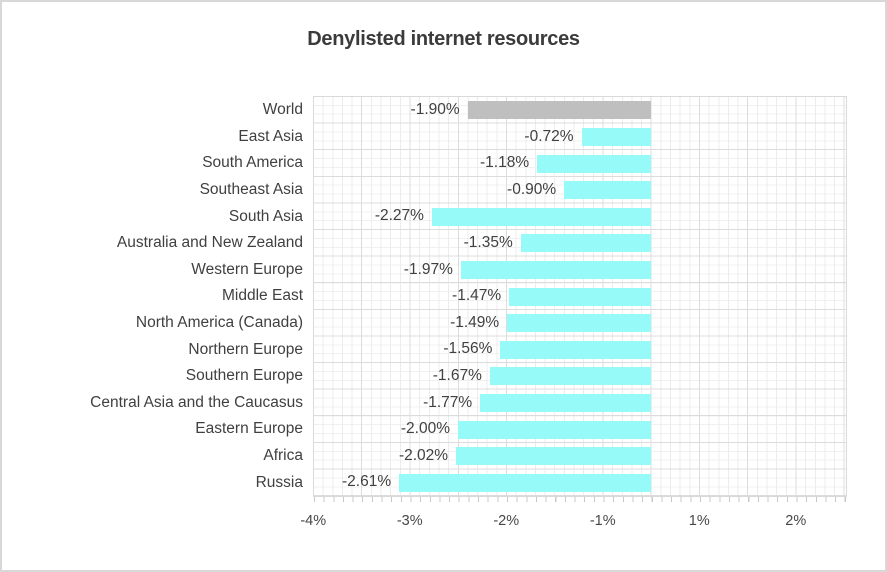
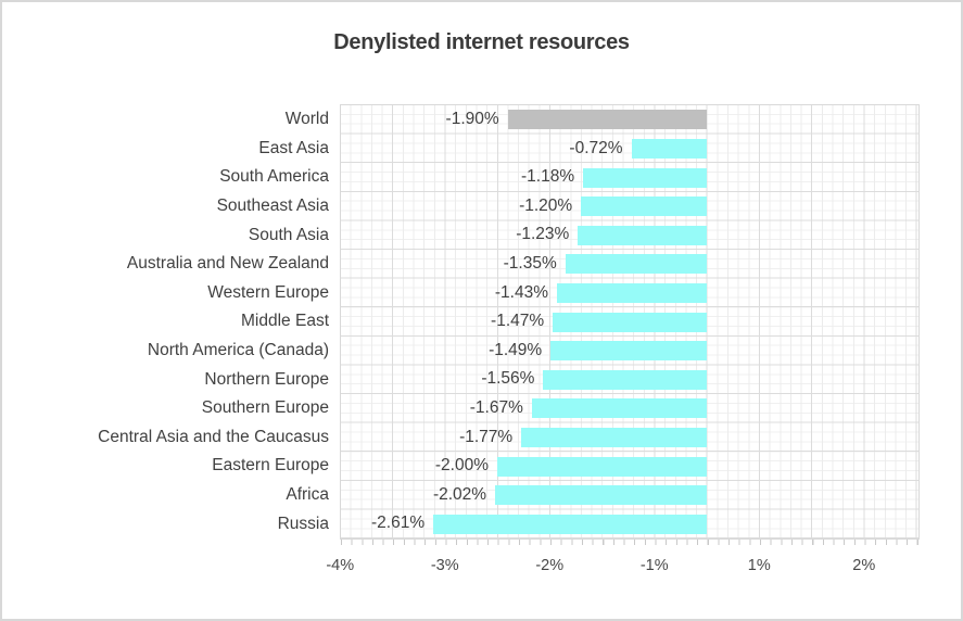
Southeast Asia: -0.90% -> -1.20%
South Asia: -2.27% -> -1.23%
Western Europe: -1.97% -> -1.43%
